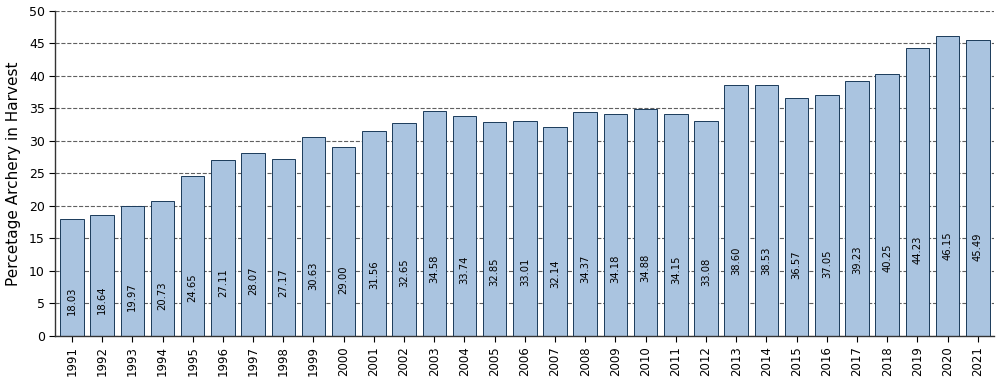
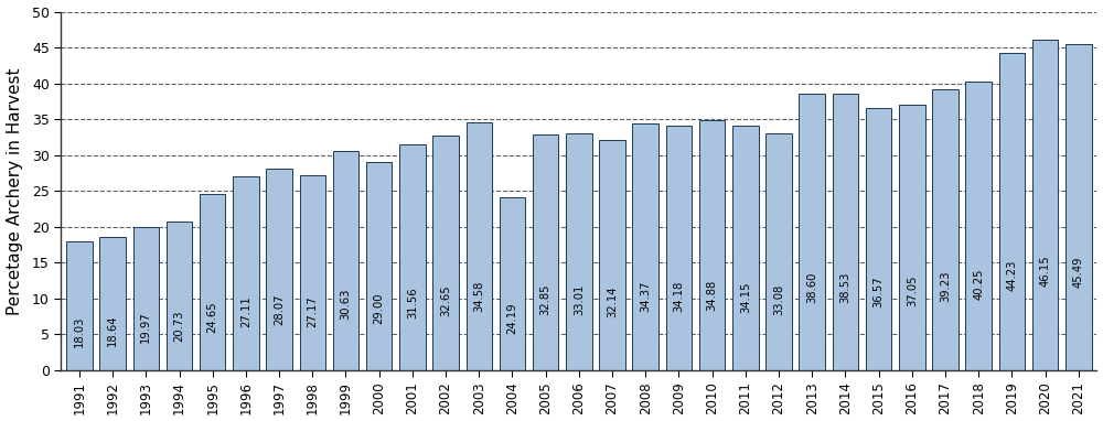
2004: 33.74 -> 24.19
